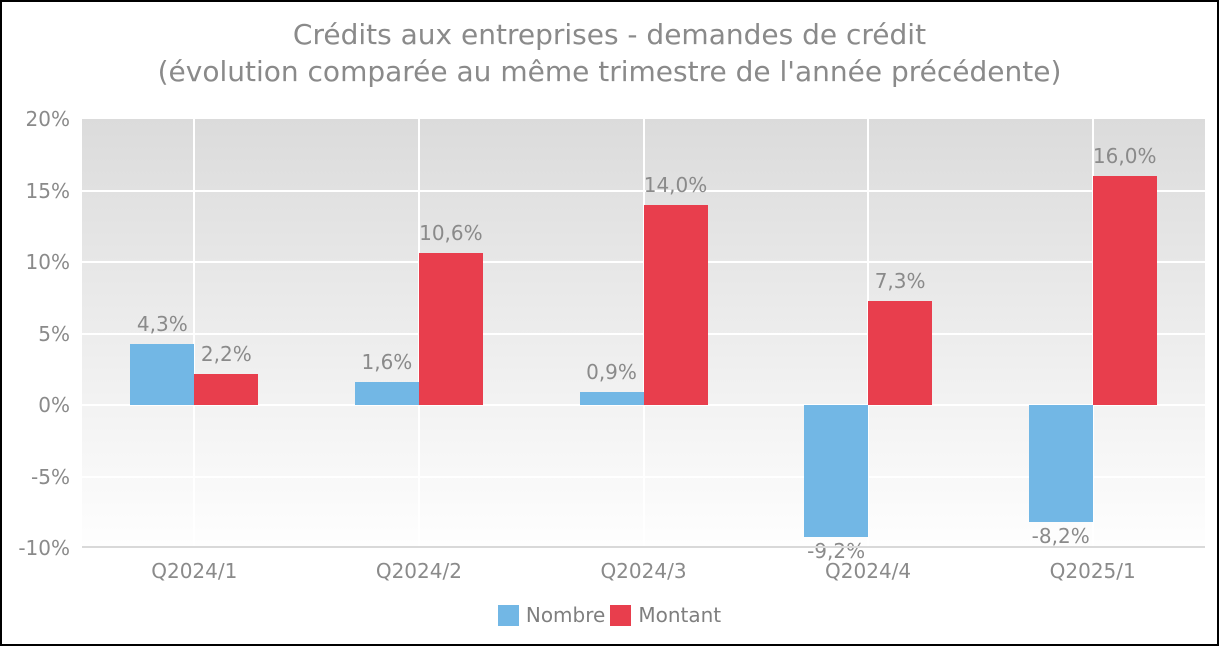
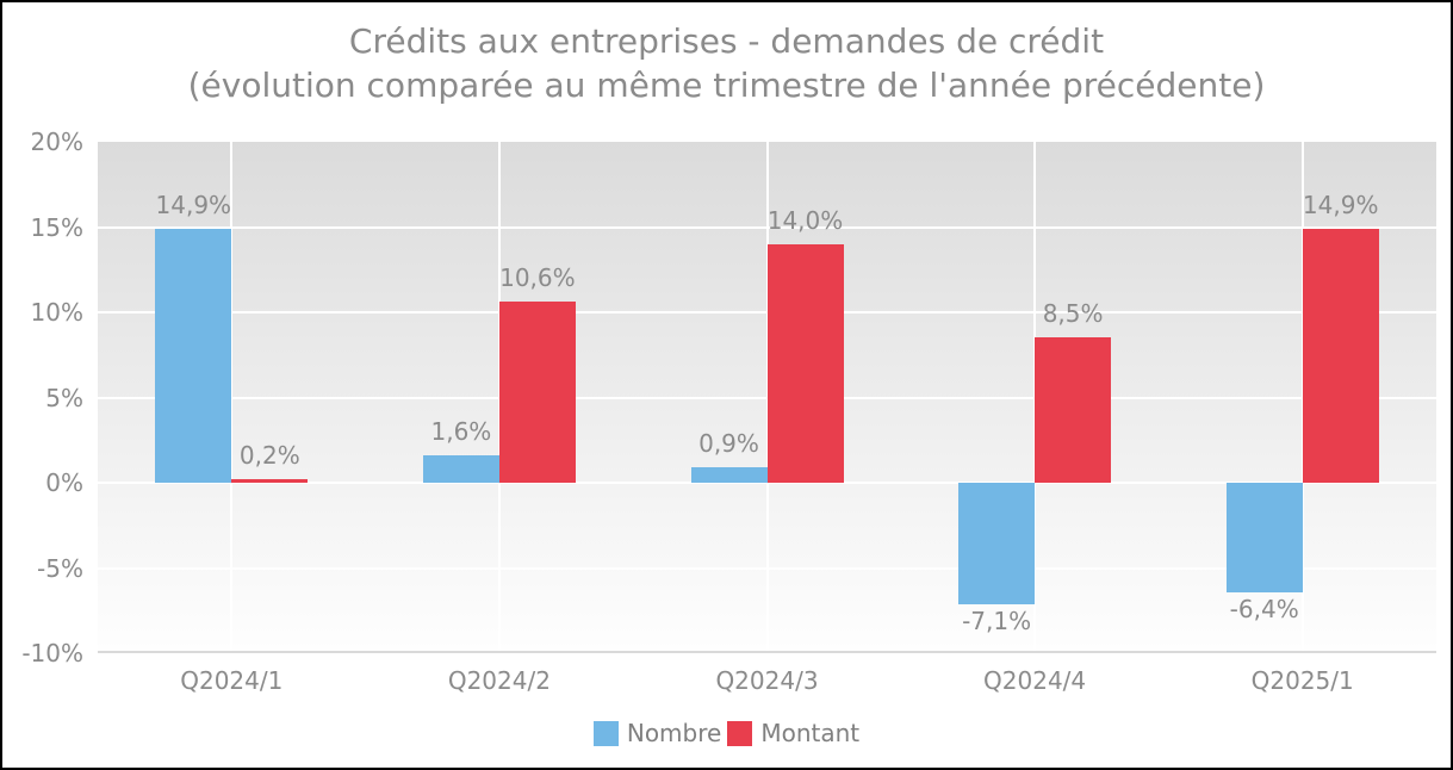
Nombre/Q2024/1: 4,3% -> 14,9%
Montant/Q2024/1: 2,2% -> 0,2%
Nombre/Q2024/4: -9,2% -> -7,1%
Montant/Q2024/4: 7,3% -> 8,5%
Nombre/Q2025/1: -8,2% -> -6,4%
Montant/Q2025/1: 16,0% -> 14,9%
